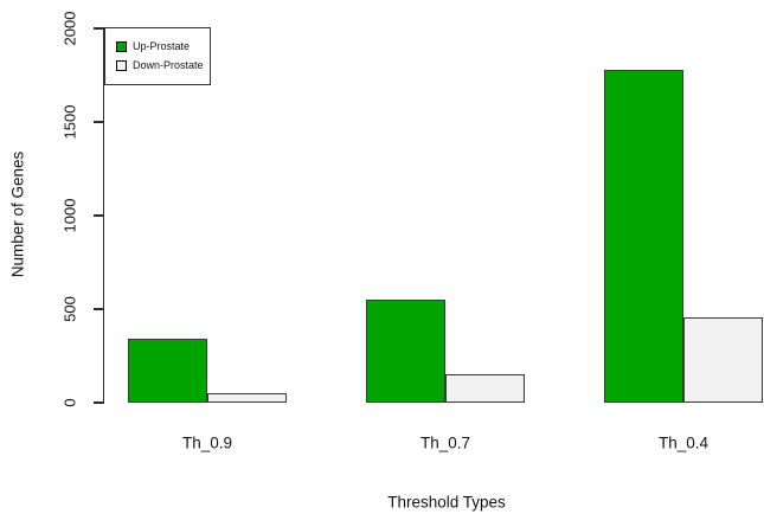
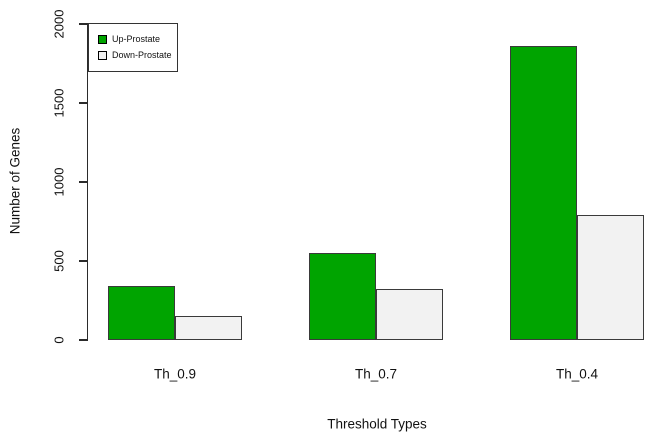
Down-Prostate/Th_0.9: 50 -> 150
Down-Prostate/Th_0.7: 150 -> 320
Up-Prostate/Th_0.4: 1780 -> 1860
Down-Prostate/Th_0.4: 460 -> 790
